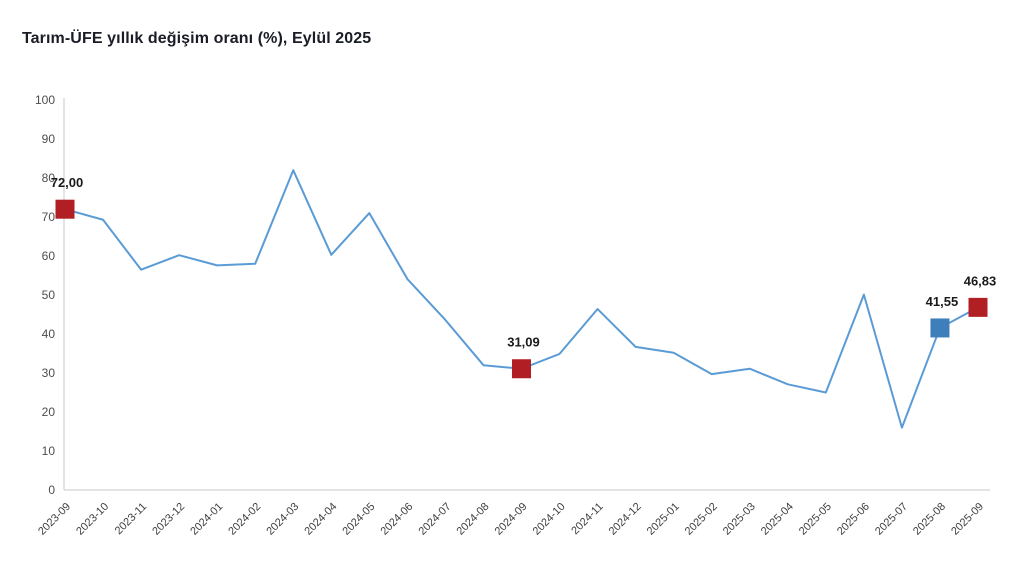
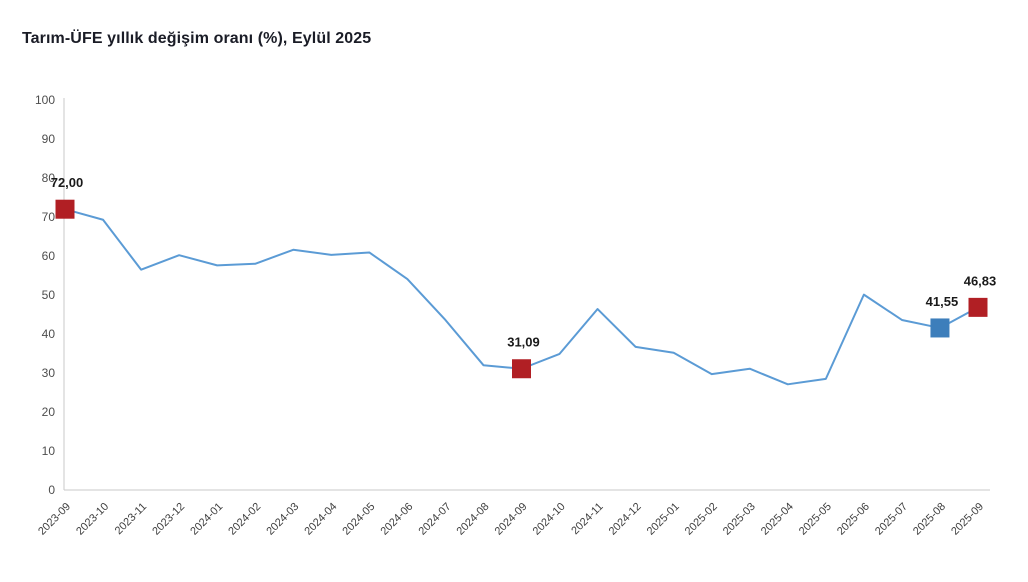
2024-03: 82 -> 62
2024-05: 71 -> 61
2025-05: 25 -> 28
2025-07: 16 -> 44
